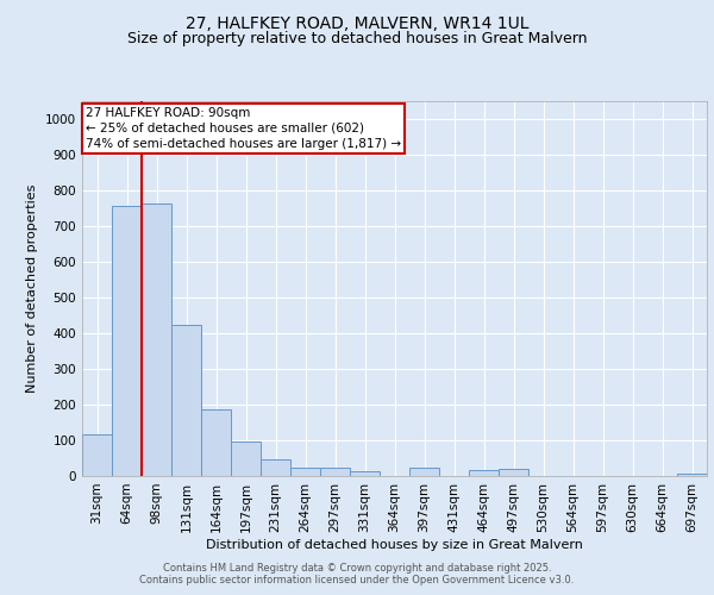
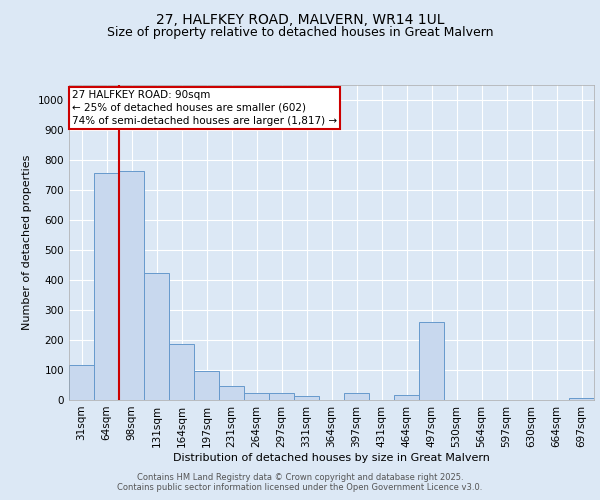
497sqm: 20 -> 260
